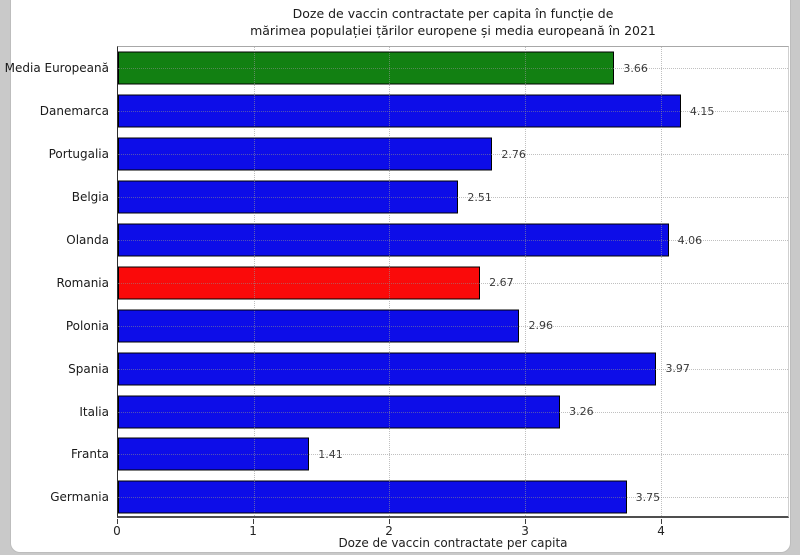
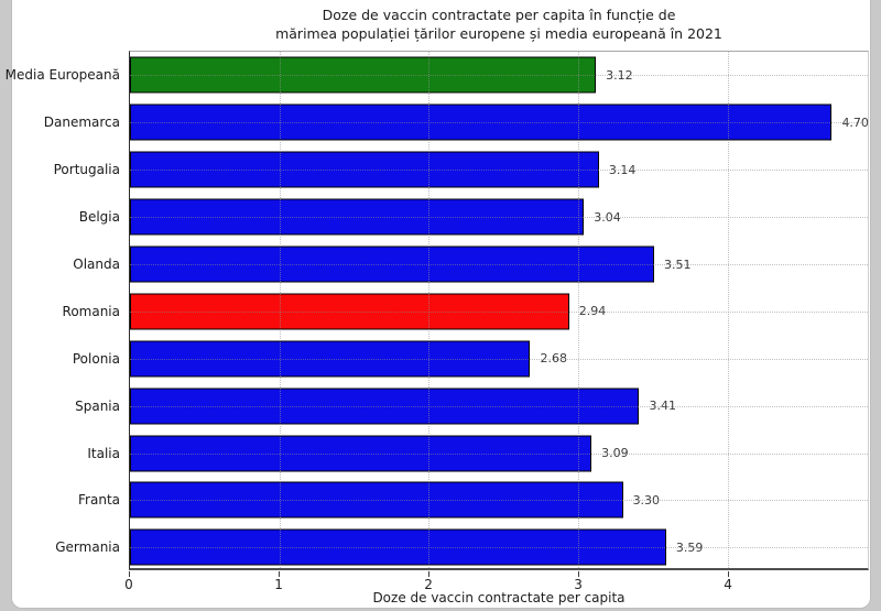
Media Europeană: 3.66 -> 3.12
Danemarca: 4.15 -> 4.70
Portugalia: 2.76 -> 3.14
Belgia: 2.51 -> 3.04
Olanda: 4.06 -> 3.51
Romania: 2.67 -> 2.94
Polonia: 2.96 -> 2.68
Spania: 3.97 -> 3.41
Italia: 3.26 -> 3.09
Franta: 1.41 -> 3.30
Germania: 3.75 -> 3.59
